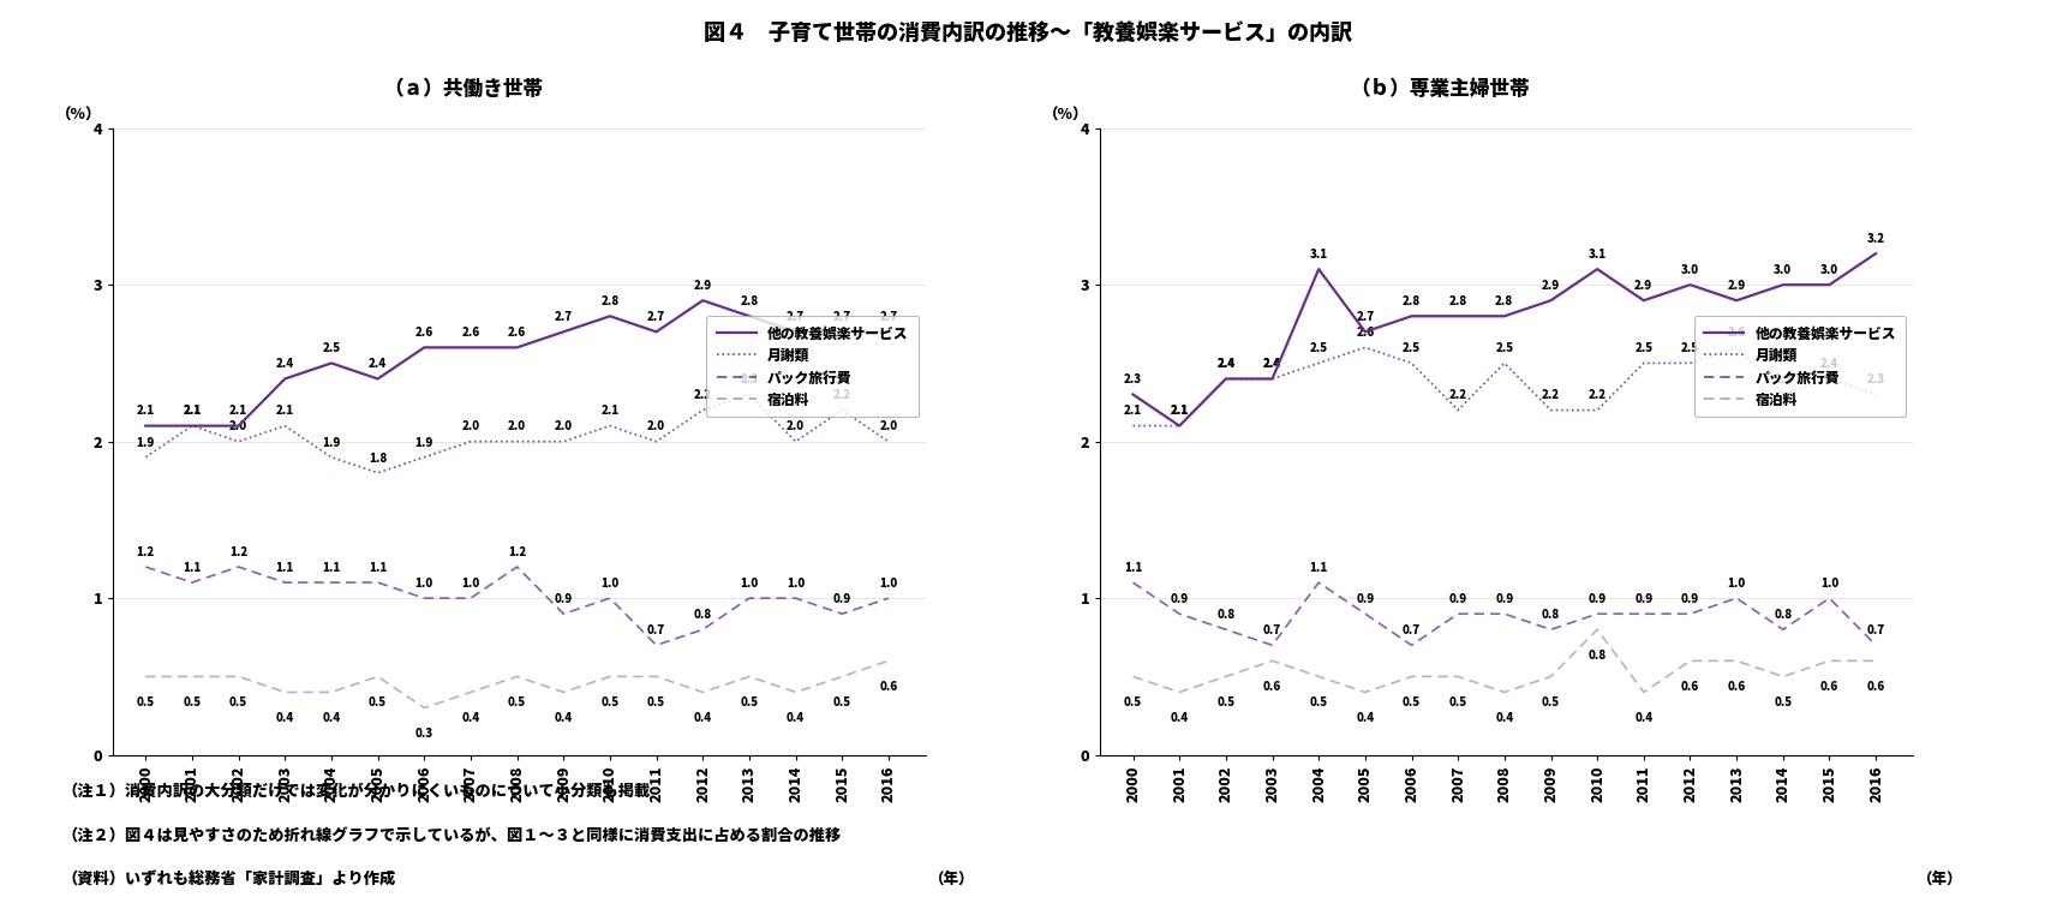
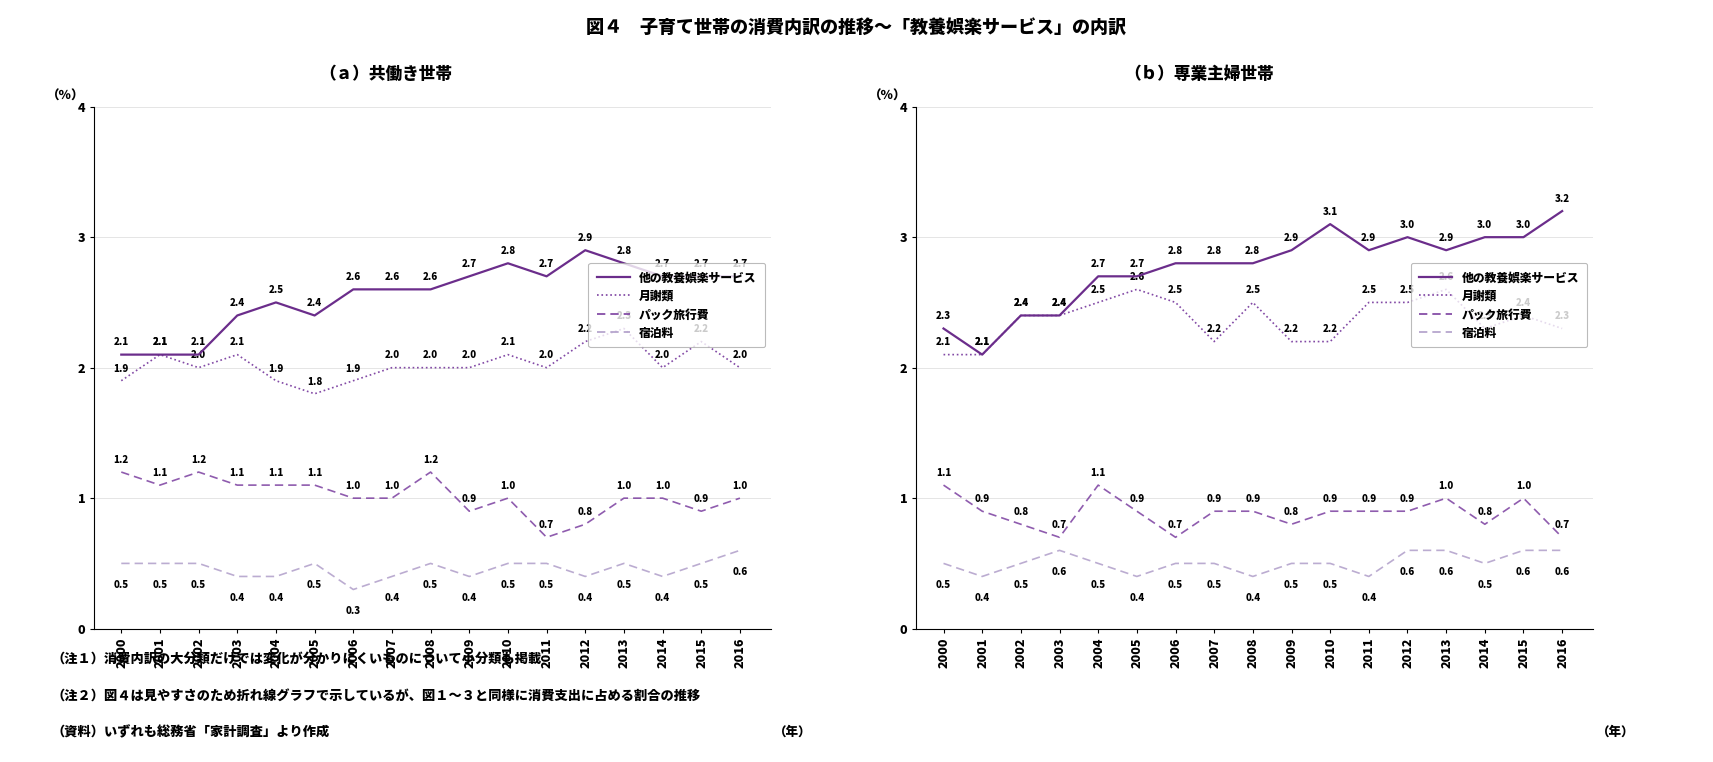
他の教養娯楽サービス/2004: 3.1 -> 2.7
宿泊料/2010: 0.8 -> 0.5
